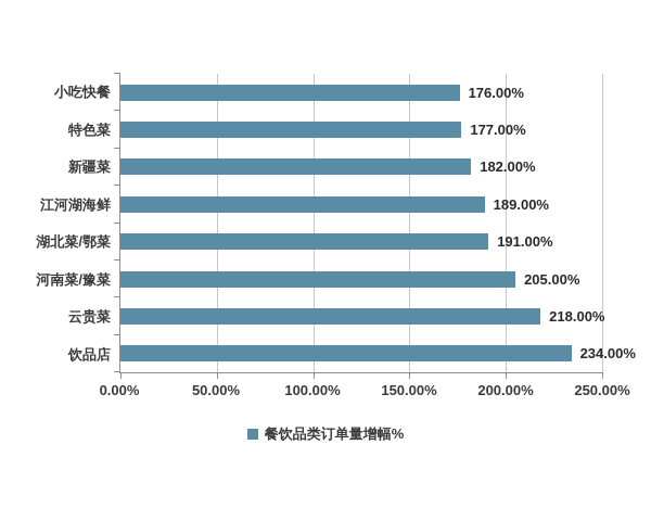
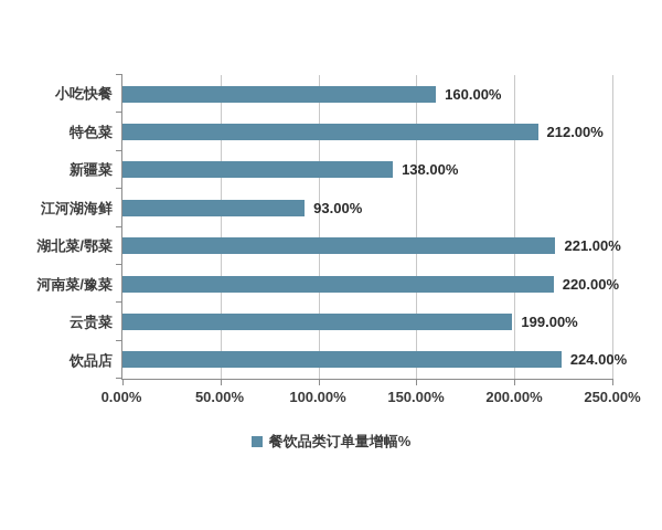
小吃快餐: 176.00% -> 160.00%
特色菜: 177.00% -> 212.00%
新疆菜: 182.00% -> 138.00%
江河湖海鲜: 189.00% -> 93.00%
湖北菜/鄂菜: 191.00% -> 221.00%
河南菜/豫菜: 205.00% -> 220.00%
云贵菜: 218.00% -> 199.00%
饮品店: 234.00% -> 224.00%
